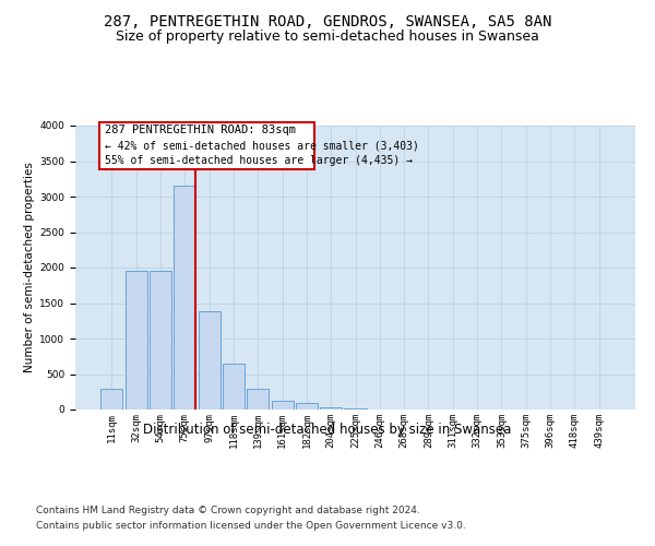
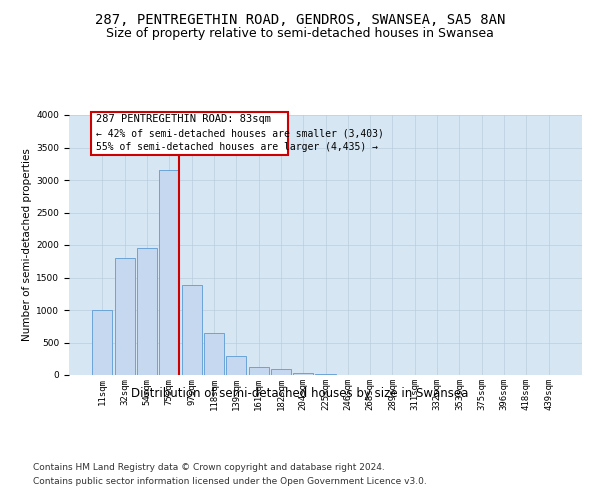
11sqm: 300 -> 1000
32sqm: 1960 -> 1800
